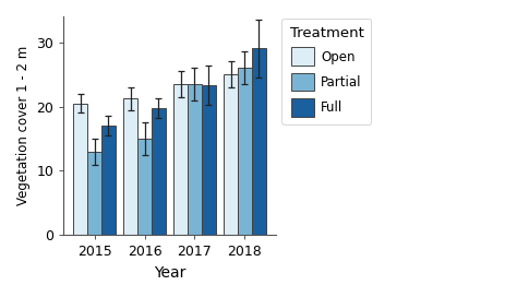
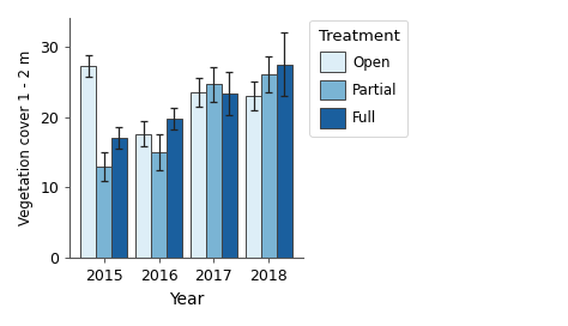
Open/2015: 20.5 -> 27.2
Open/2016: 21.2 -> 17.6
Partial/2017: 23.5 -> 24.6
Open/2018: 25.0 -> 23.0
Full/2018: 29.0 -> 27.4
